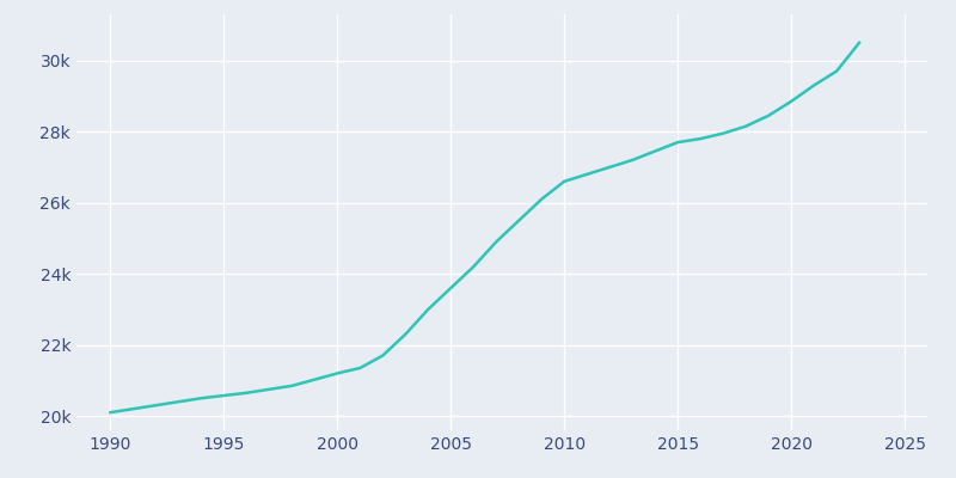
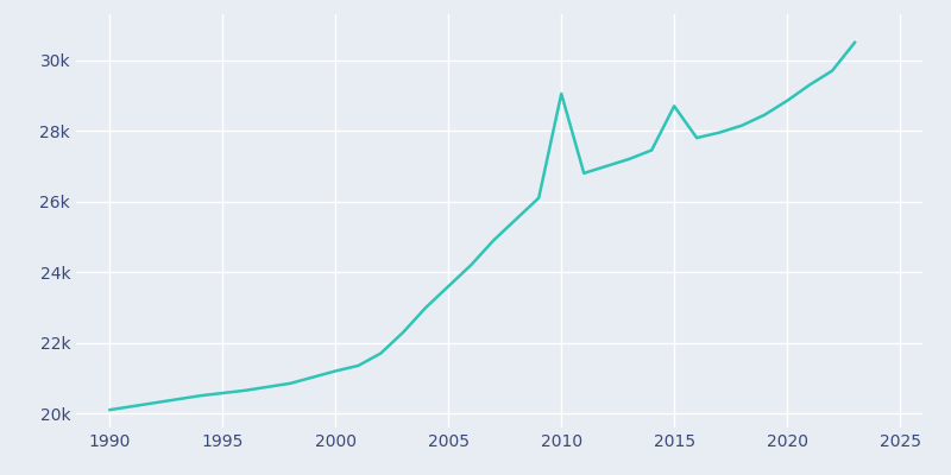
2010: 26.60k -> 29.05k
2015: 27.70k -> 28.70k
